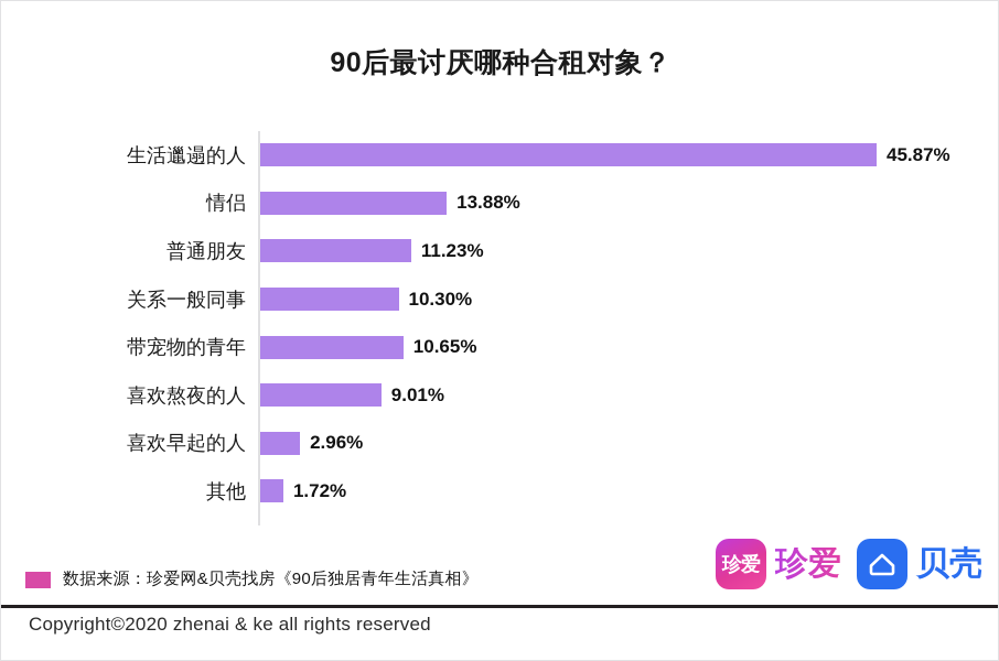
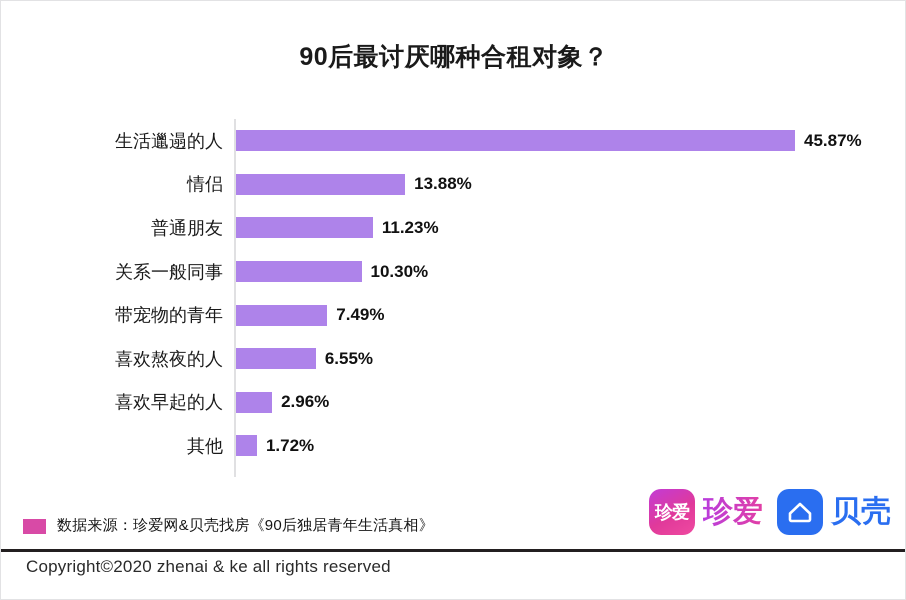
带宠物的青年: 10.65% -> 7.49%
喜欢熬夜的人: 9.01% -> 6.55%
